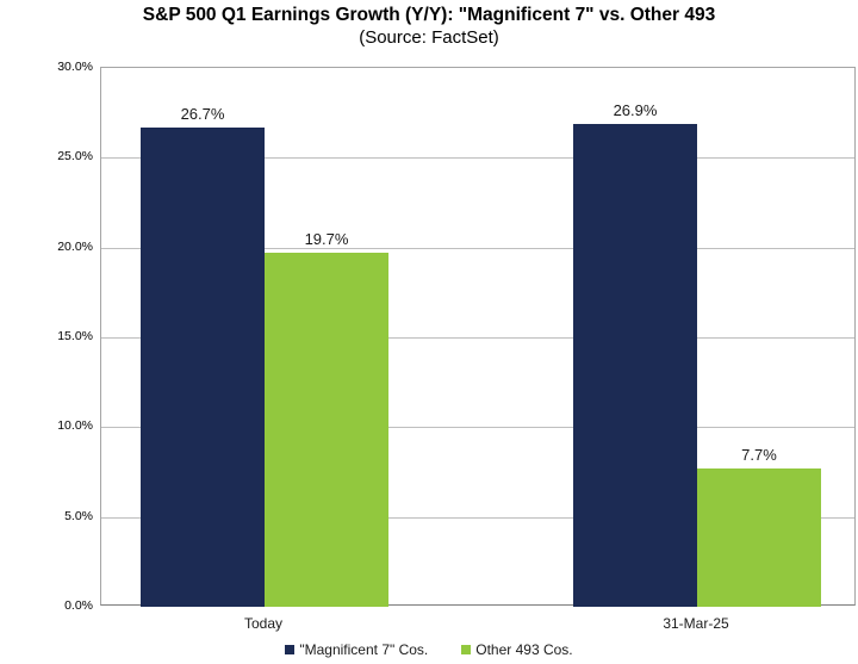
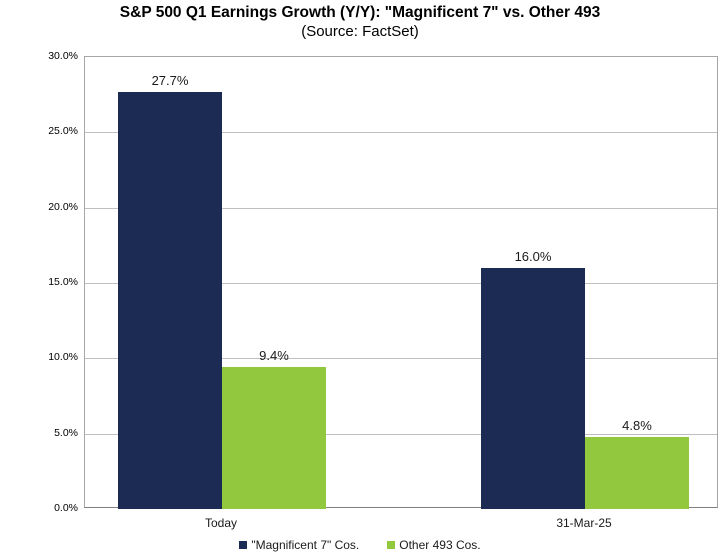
"Magnificent 7" Cos./Today: 26.7% -> 27.7%
Other 493 Cos./Today: 19.7% -> 9.4%
"Magnificent 7" Cos./31-Mar-25: 26.9% -> 16.0%
Other 493 Cos./31-Mar-25: 7.7% -> 4.8%
